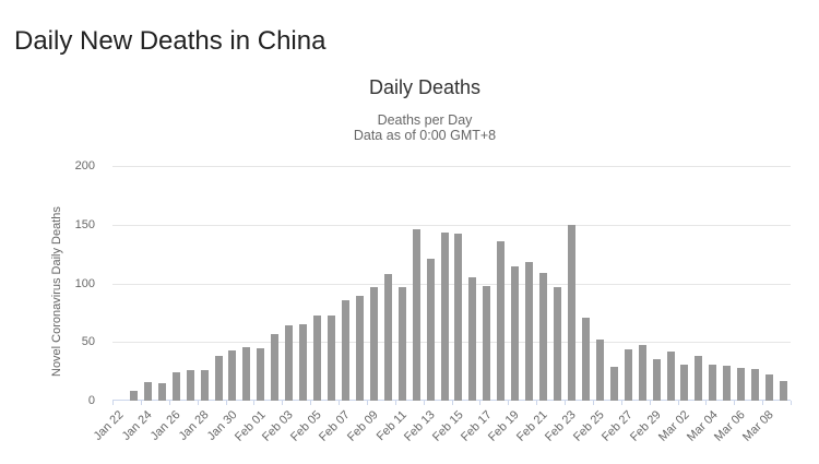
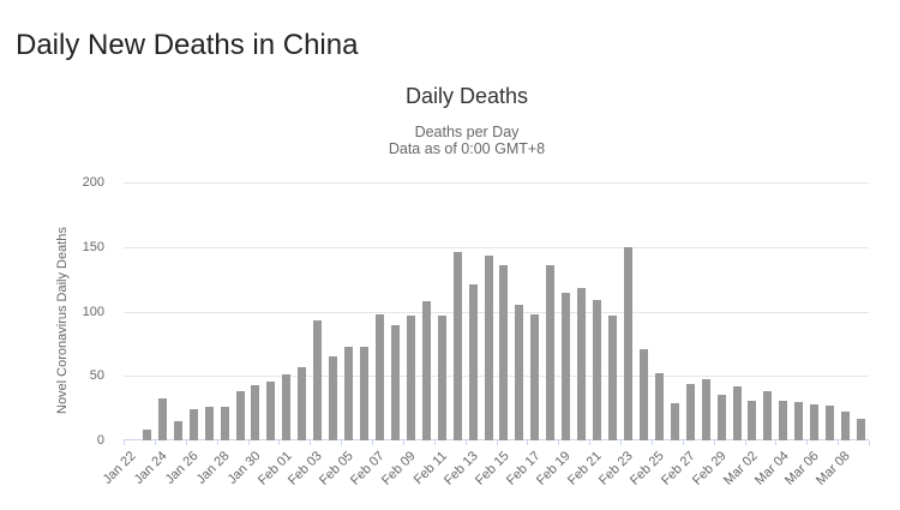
Jan 24: 16 -> 33
Feb 01: 45 -> 51
Feb 03: 64 -> 93
Feb 07: 86 -> 98
Feb 15: 142 -> 136
